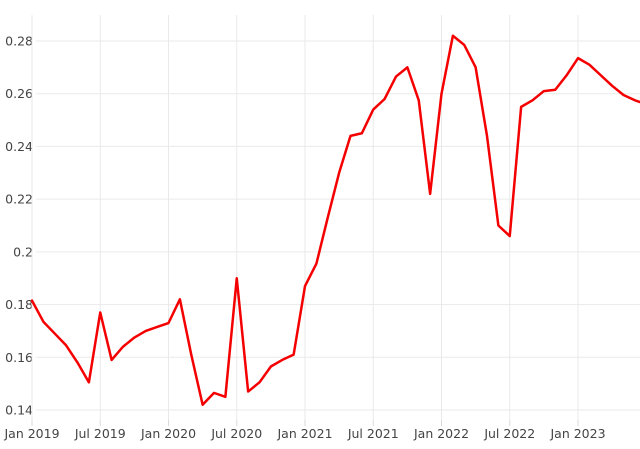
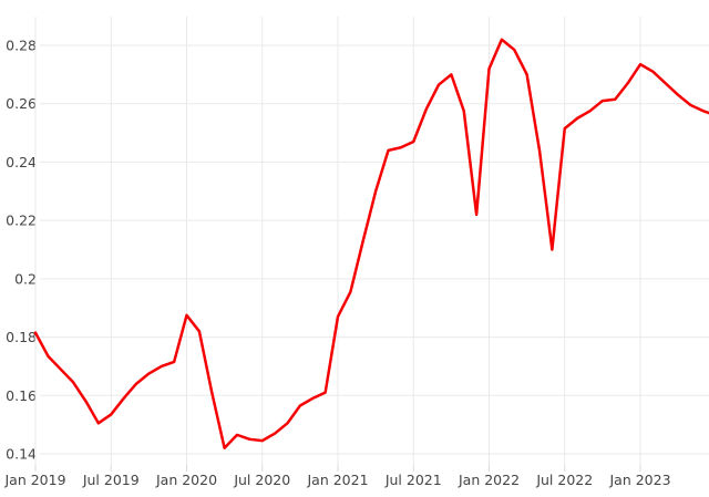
Jul 2019: 0.177 -> 0.153
Jan 2020: 0.173 -> 0.188
Jul 2020: 0.190 -> 0.144
Jul 2021: 0.254 -> 0.247
Jan 2022: 0.260 -> 0.272
Jul 2022: 0.206 -> 0.252
